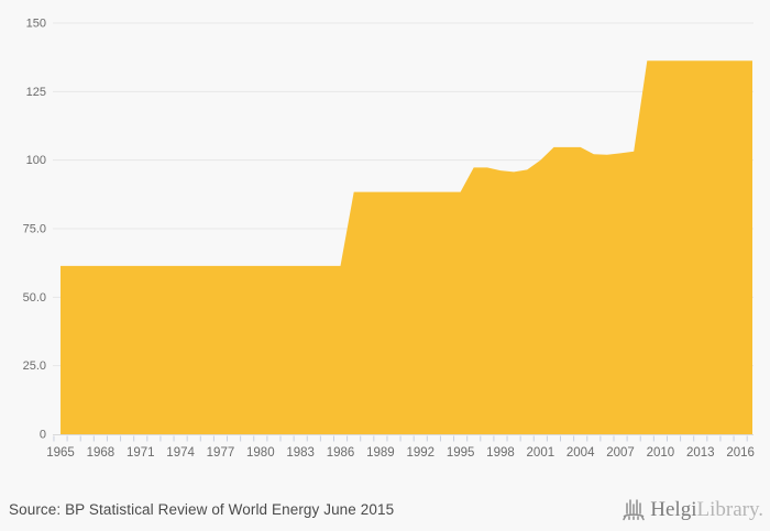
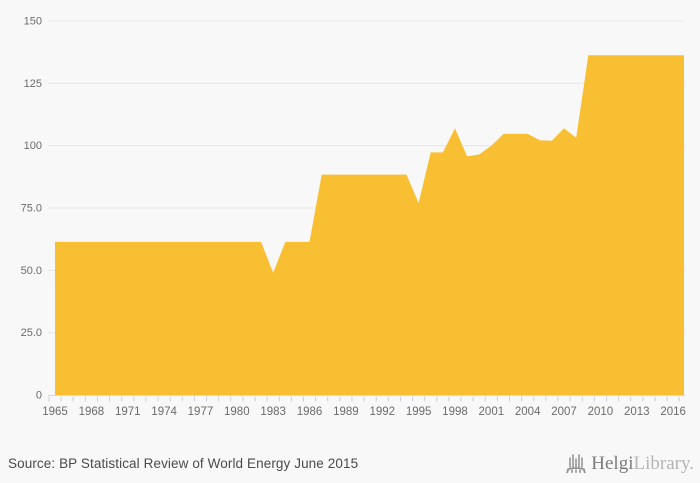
1983: 61 -> 49
1995: 88 -> 77
1998: 96 -> 107
2007: 102 -> 107
